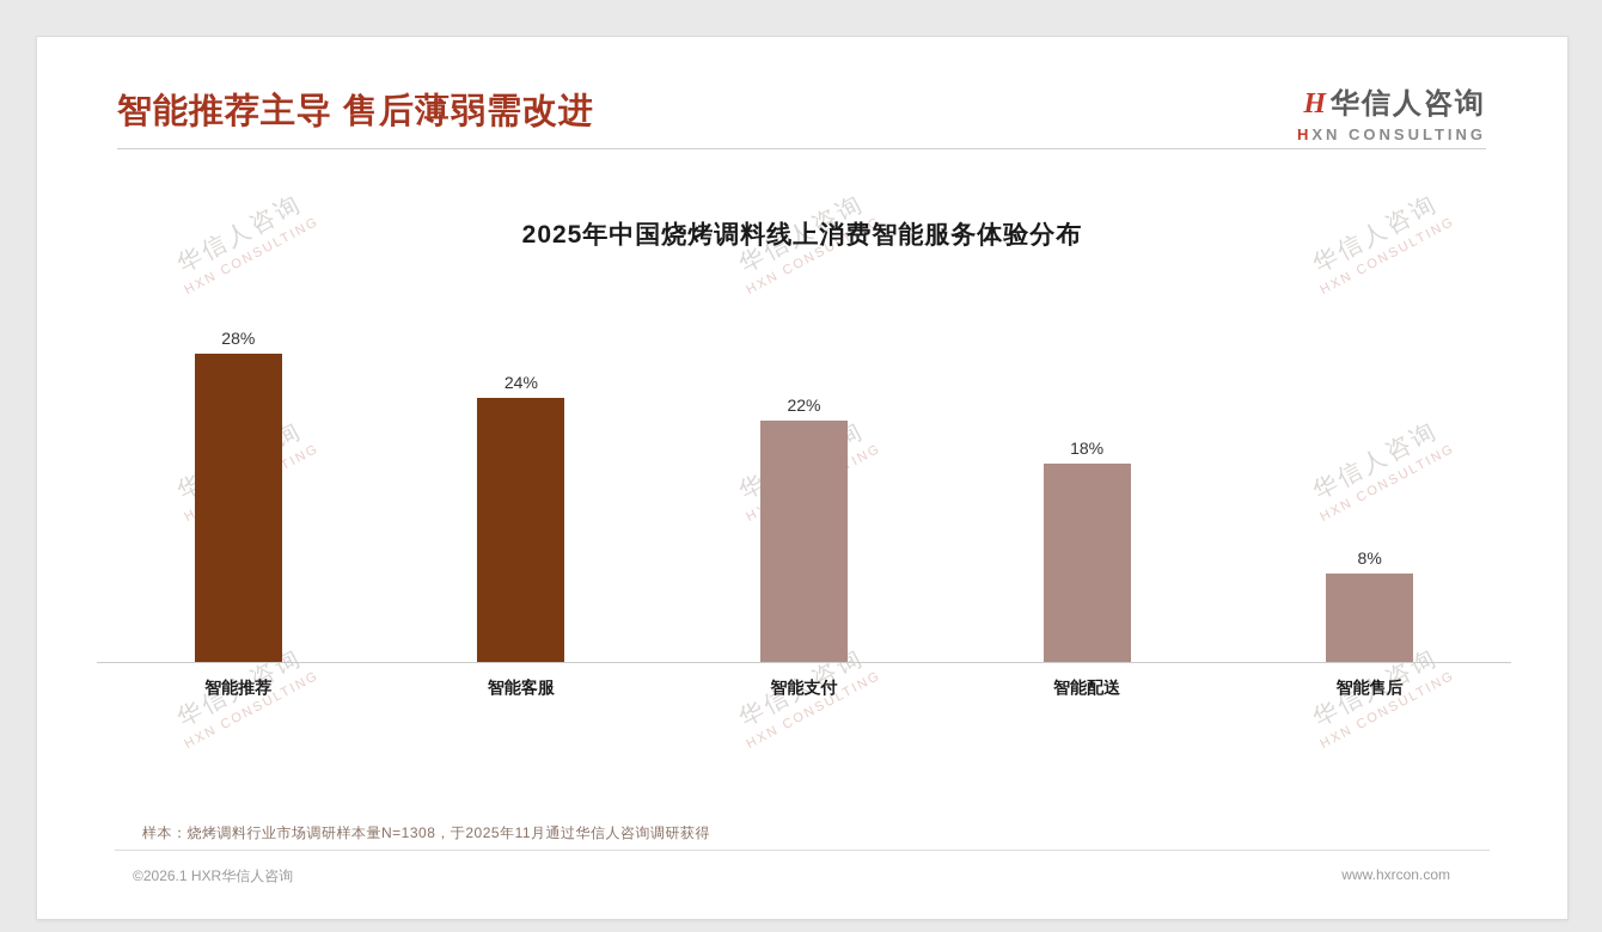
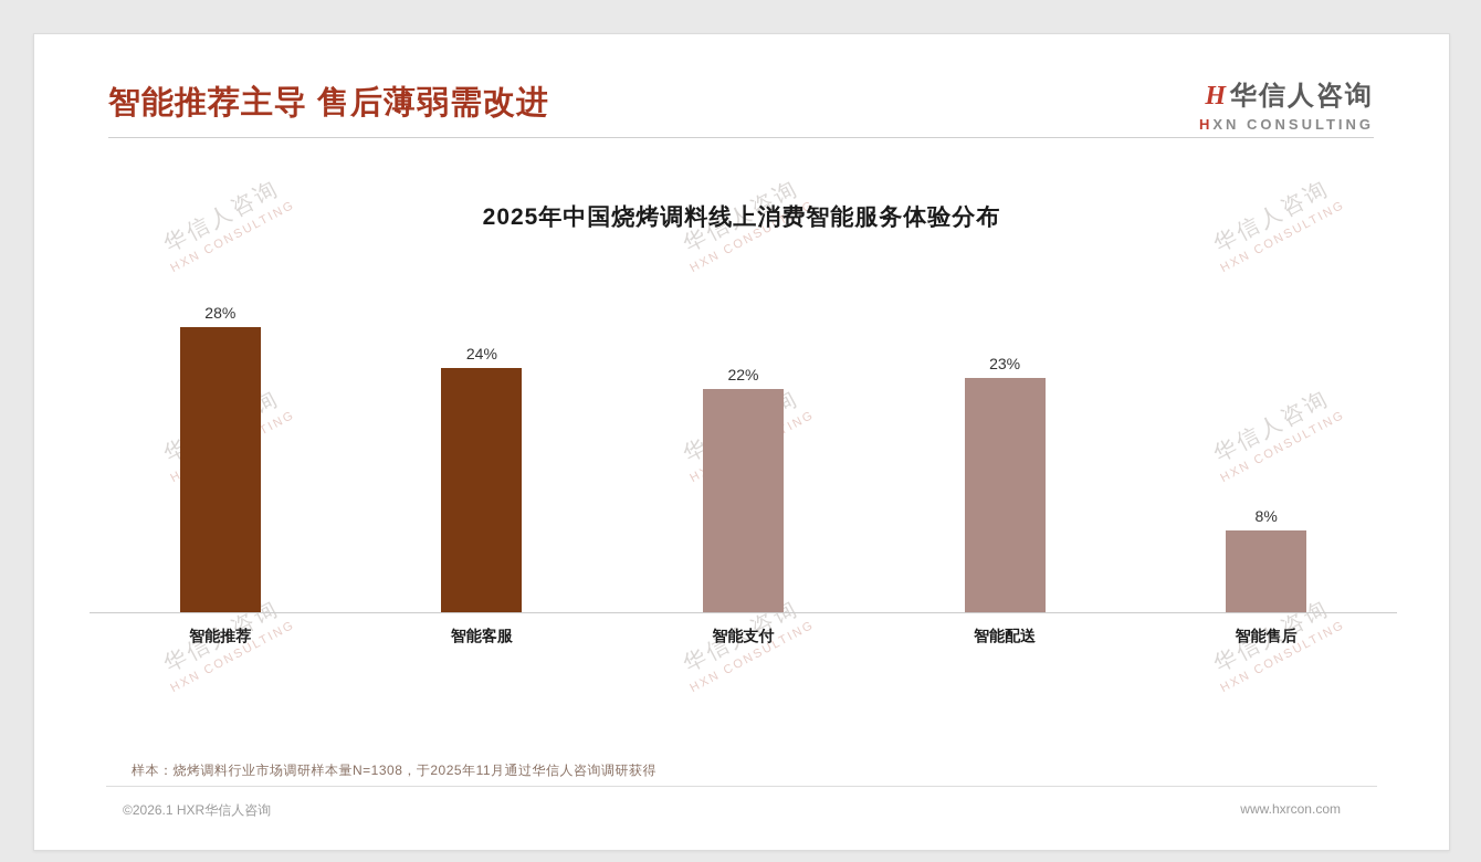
智能配送: 18% -> 23%
